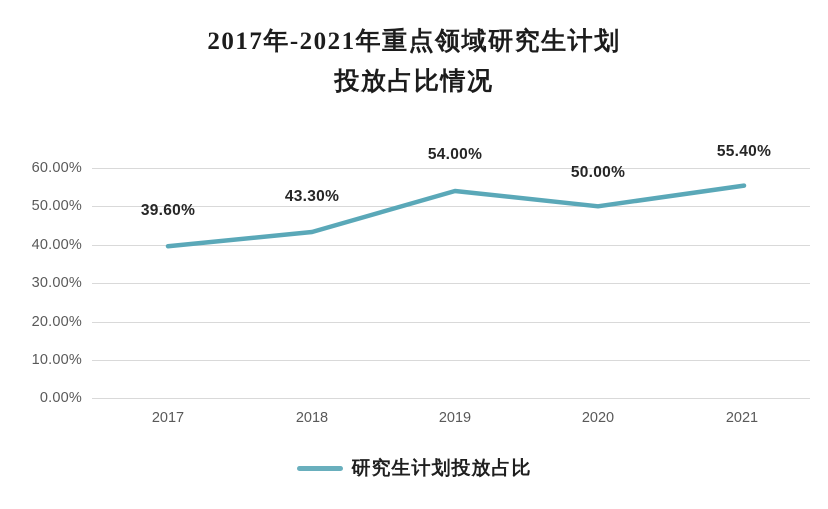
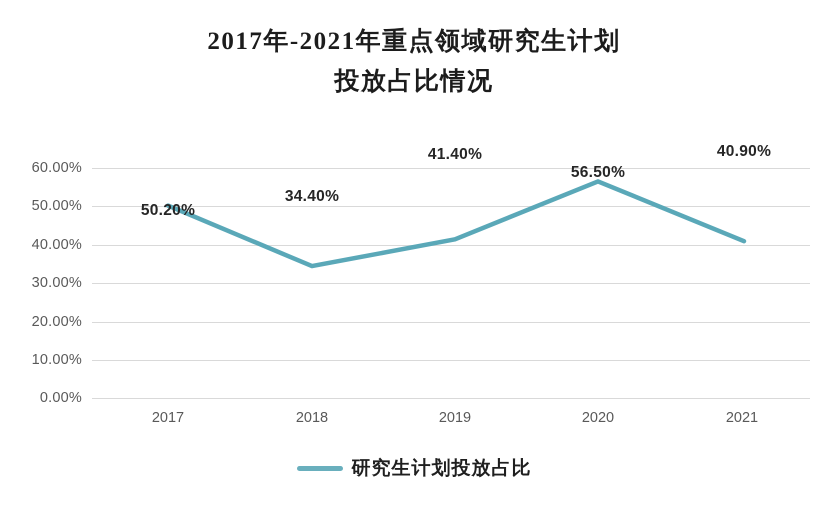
2017: 39.60% -> 50.20%
2018: 43.30% -> 34.40%
2019: 54.00% -> 41.40%
2020: 50.00% -> 56.50%
2021: 55.40% -> 40.90%
